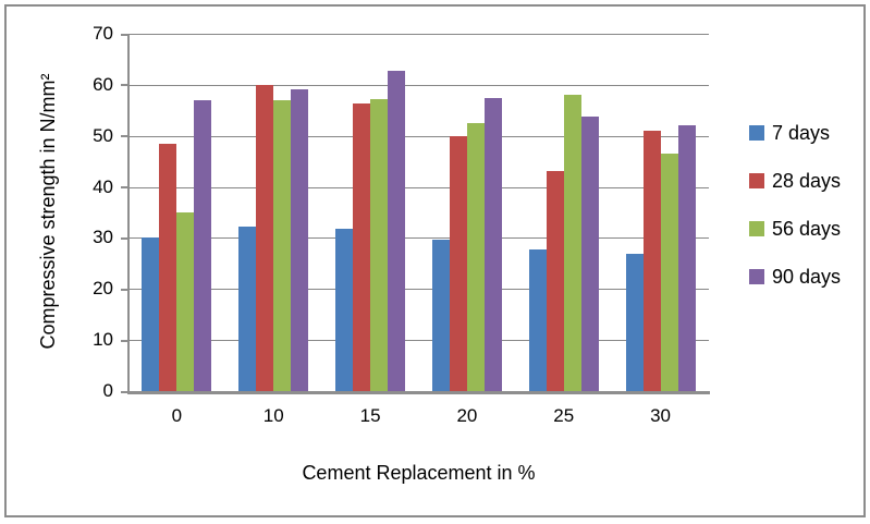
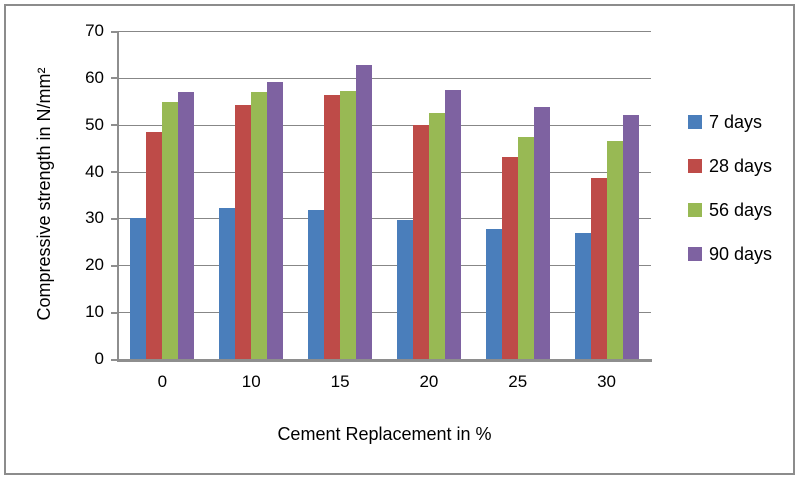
56 days/0: 35 -> 55
28 days/10: 60 -> 54
56 days/25: 58 -> 47
28 days/30: 51 -> 39
